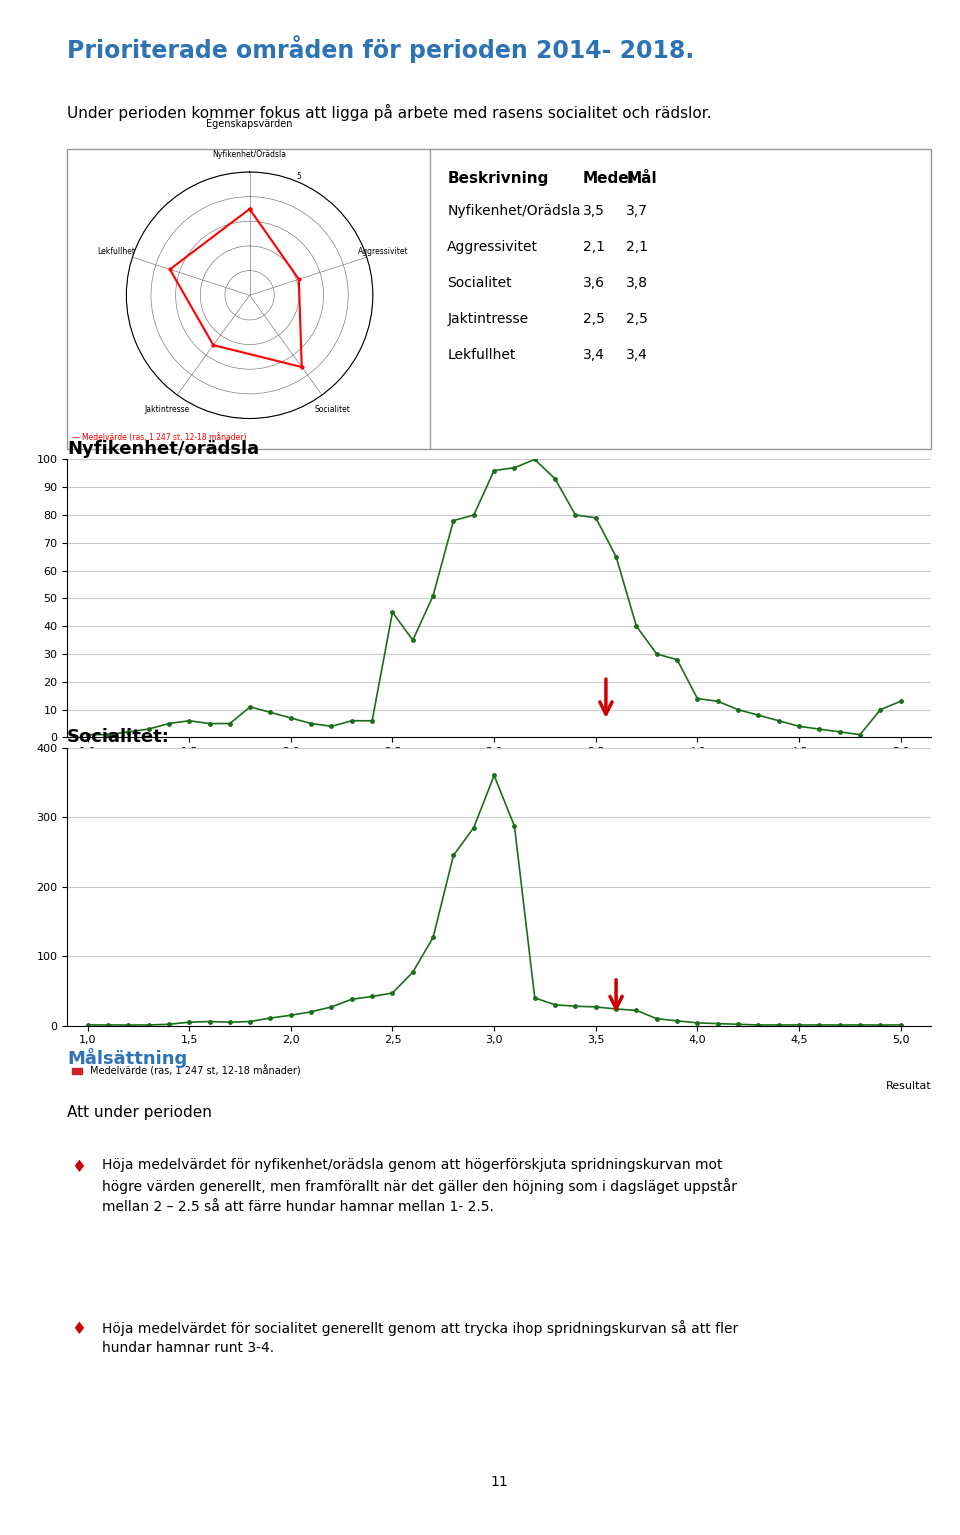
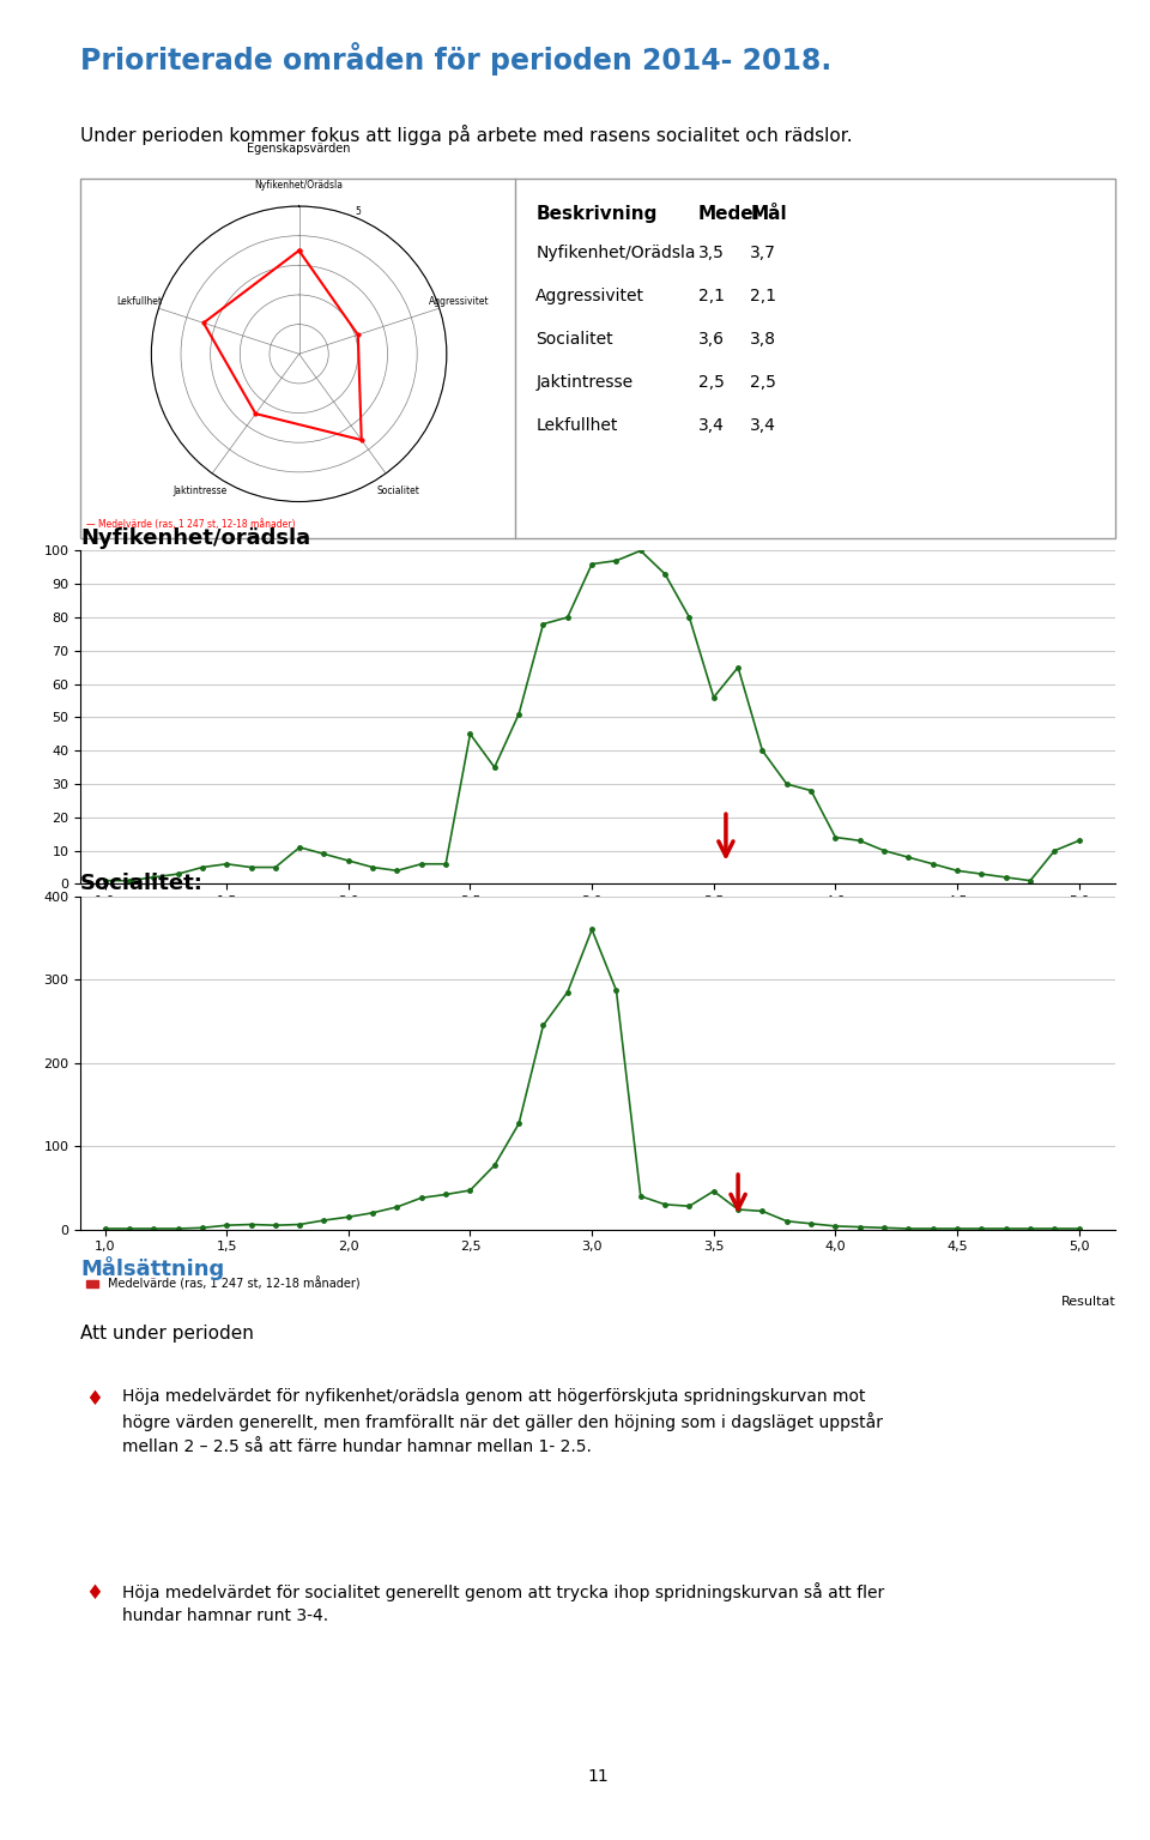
Nyfikenhet/orädsla/3,5: 79 -> 56
Socialitet:/3,5: 27 -> 46
